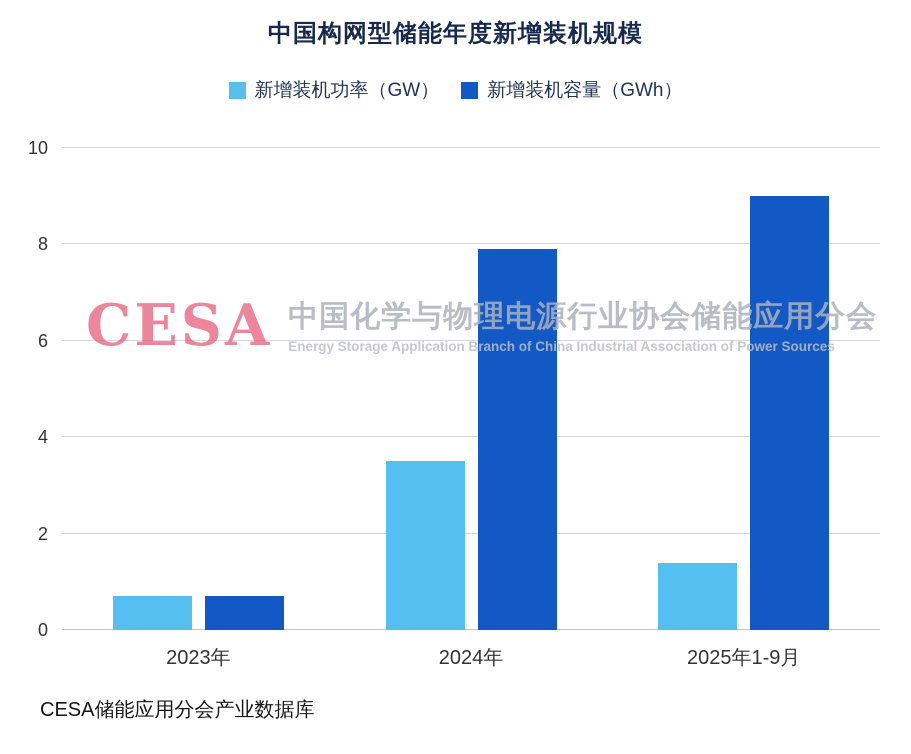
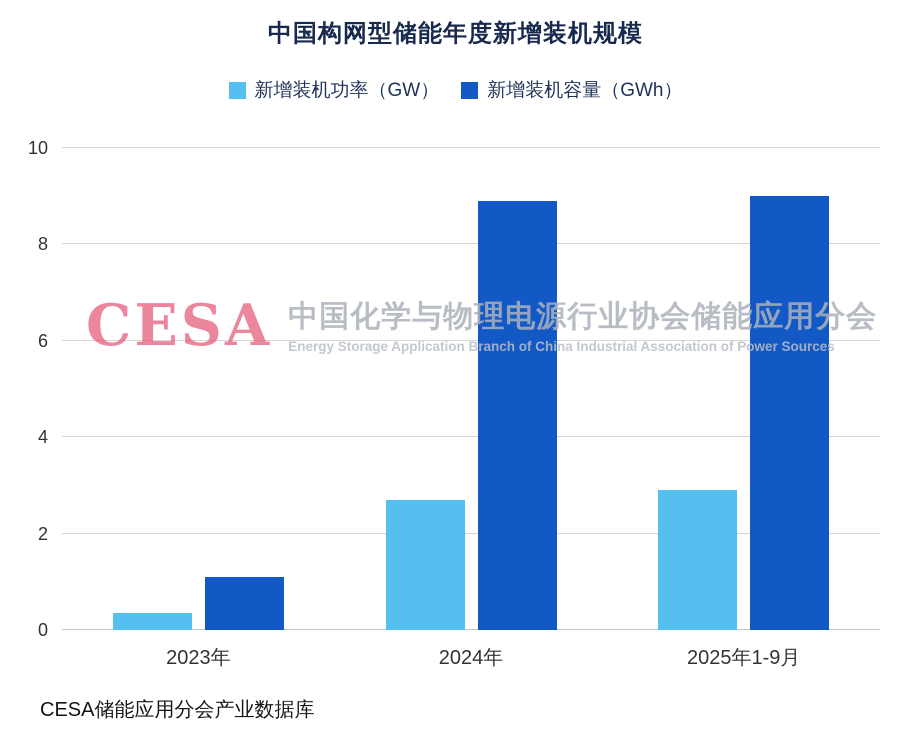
新增装机功率（GW）/2023年: 0.7 -> 0.3
新增装机容量（GWh）/2023年: 0.7 -> 1.1
新增装机功率（GW）/2024年: 3.5 -> 2.7
新增装机容量（GWh）/2024年: 7.9 -> 8.9
新增装机功率（GW）/2025年1-9月: 1.4 -> 2.9
